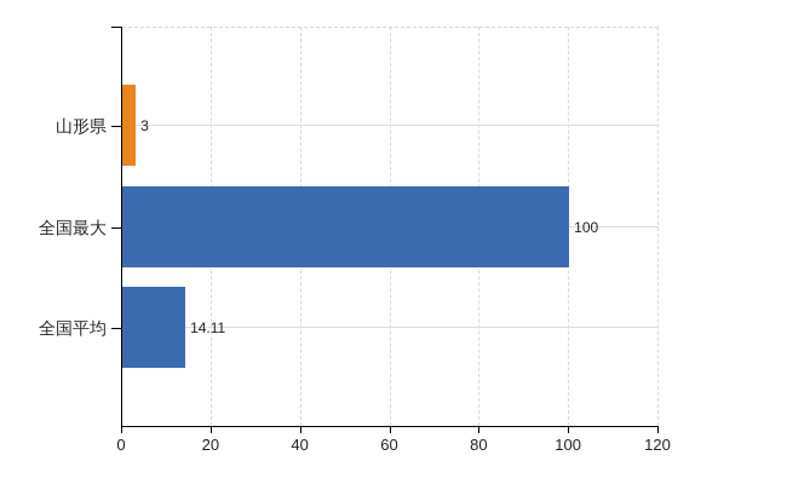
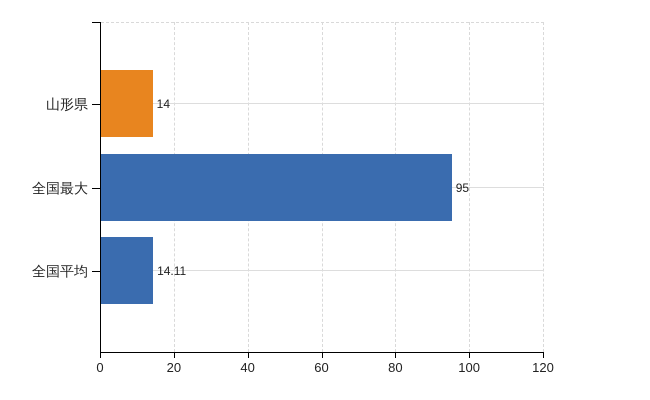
山形県: 3 -> 14
全国最大: 100 -> 95
